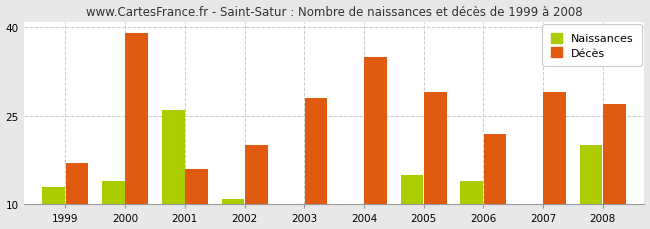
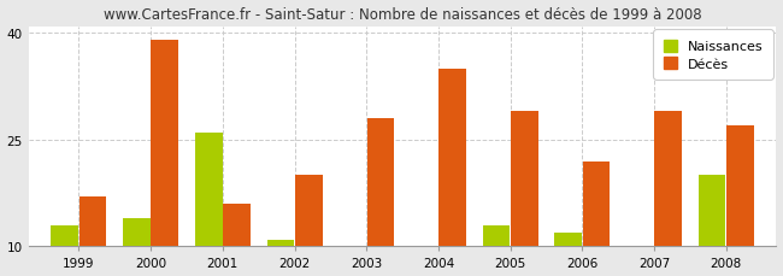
Naissances/2005: 15 -> 13
Naissances/2006: 14 -> 12
